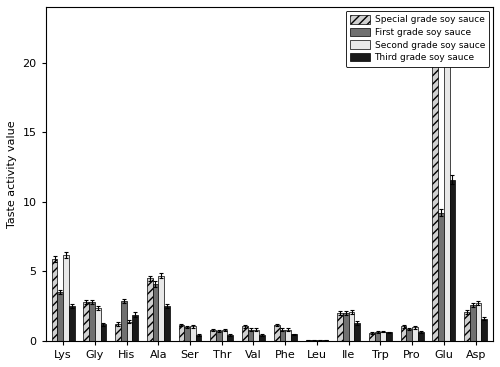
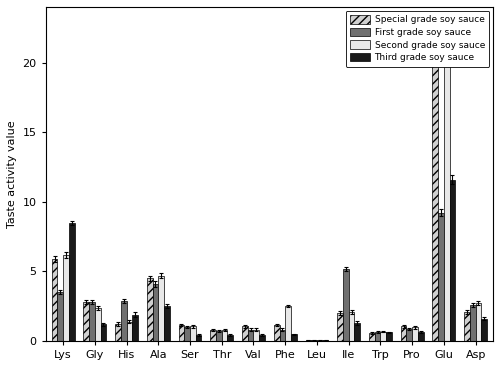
Third grade soy sauce/Lys: 2.5 -> 8.5
Second grade soy sauce/Phe: 0.8 -> 2.5
First grade soy sauce/Ile: 2.0 -> 5.2
